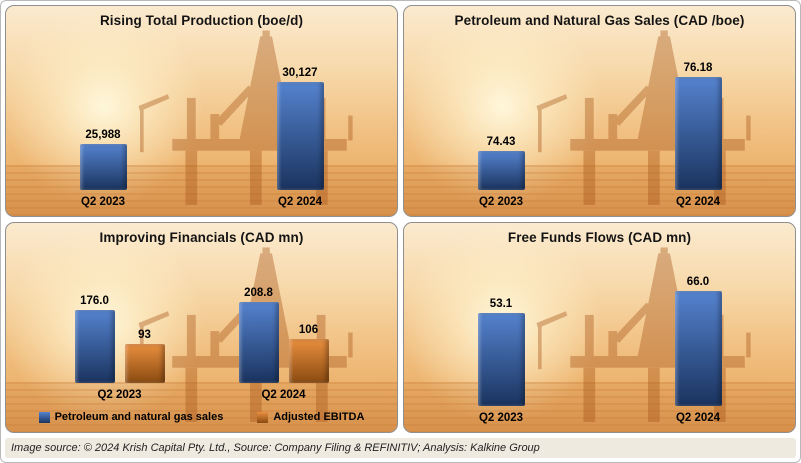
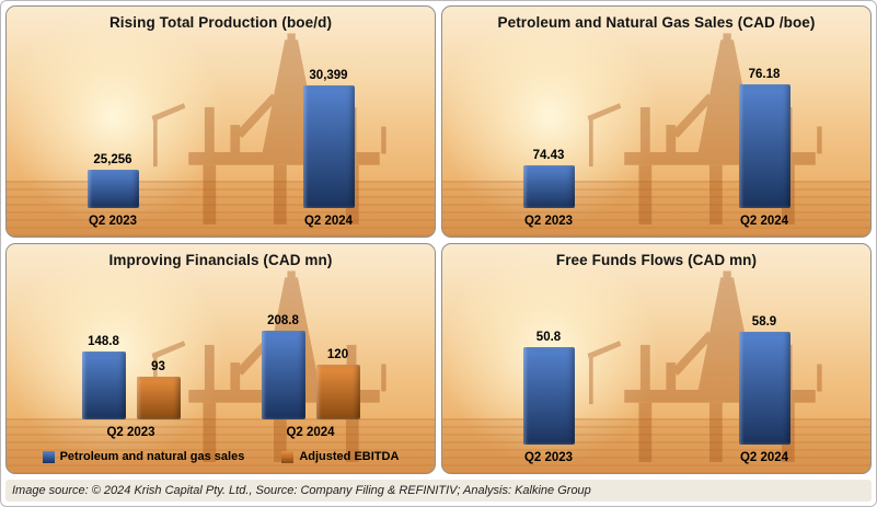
Rising Total Production (boe/d)/Q2 2023: 25,988 -> 25,256
Rising Total Production (boe/d)/Q2 2024: 30,127 -> 30,399
Improving Financials (CAD mn)/Petroleum and natural gas sales/Q2 2023: 176.0 -> 148.8
Improving Financials (CAD mn)/Adjusted EBITDA/Q2 2024: 106 -> 120
Free Funds Flows (CAD mn)/Q2 2023: 53.1 -> 50.8
Free Funds Flows (CAD mn)/Q2 2024: 66.0 -> 58.9
